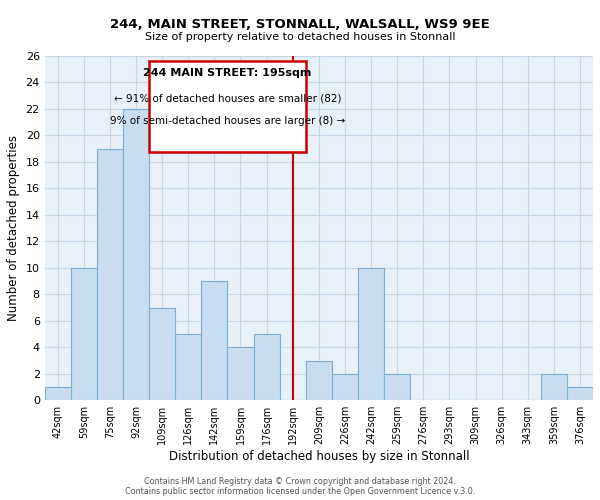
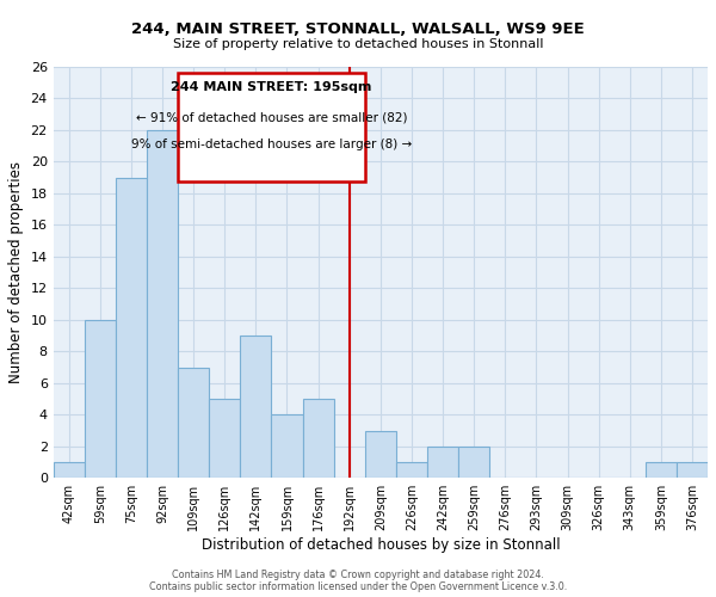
226sqm: 2 -> 1
242sqm: 10 -> 2
359sqm: 2 -> 1
